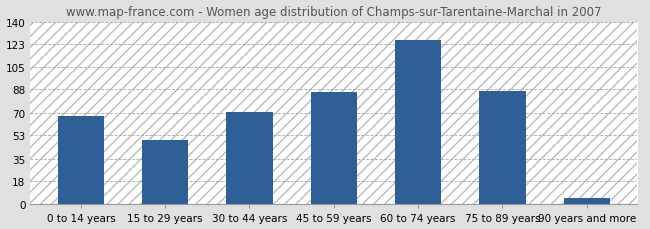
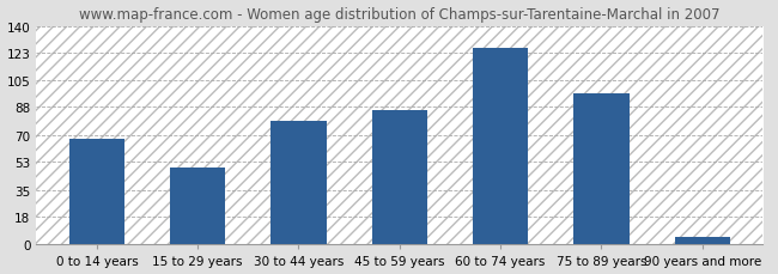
30 to 44 years: 71 -> 79
75 to 89 years: 87 -> 97
